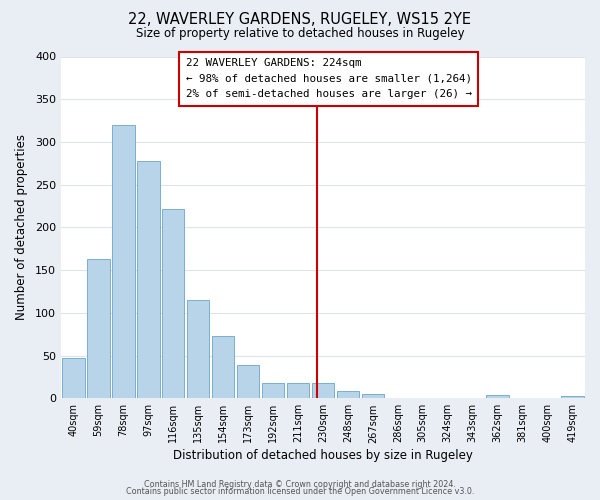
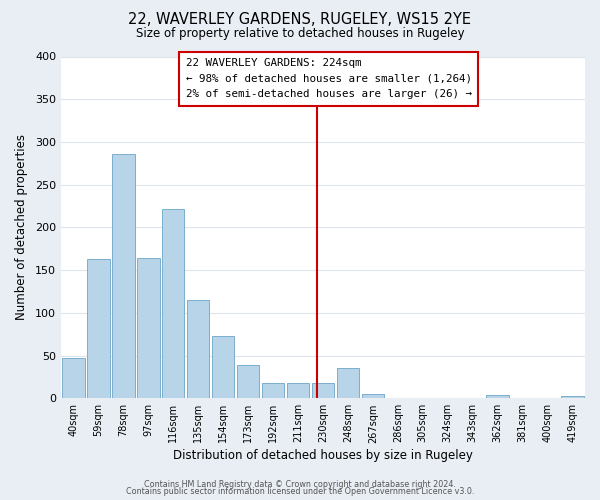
78sqm: 320 -> 286
97sqm: 278 -> 164
248sqm: 9 -> 36
